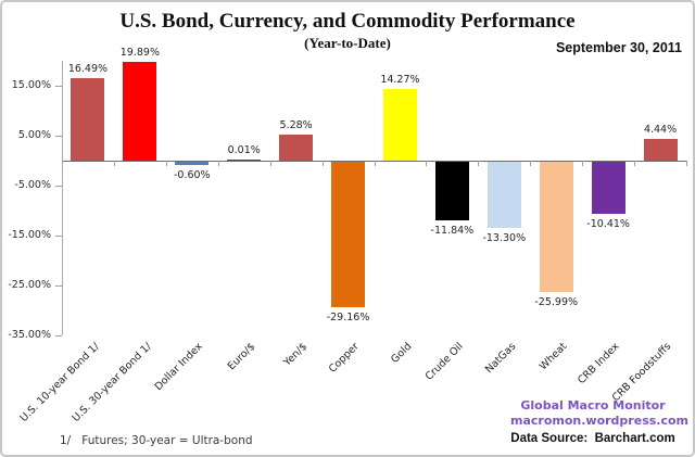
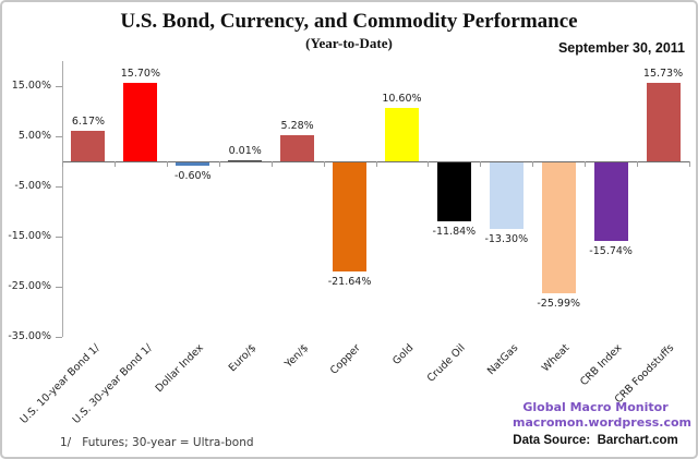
U.S. 10-year Bond 1/: 16.49% -> 6.17%
U.S. 30-year Bond 1/: 19.89% -> 15.70%
Copper: -29.16% -> -21.64%
Gold: 14.27% -> 10.60%
CRB Index: -10.41% -> -15.74%
CRB Foodstuffs: 4.44% -> 15.73%
